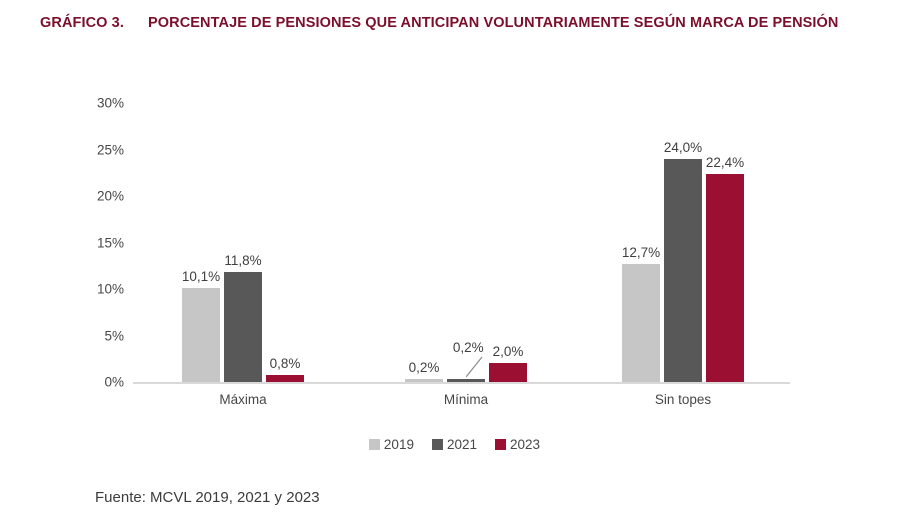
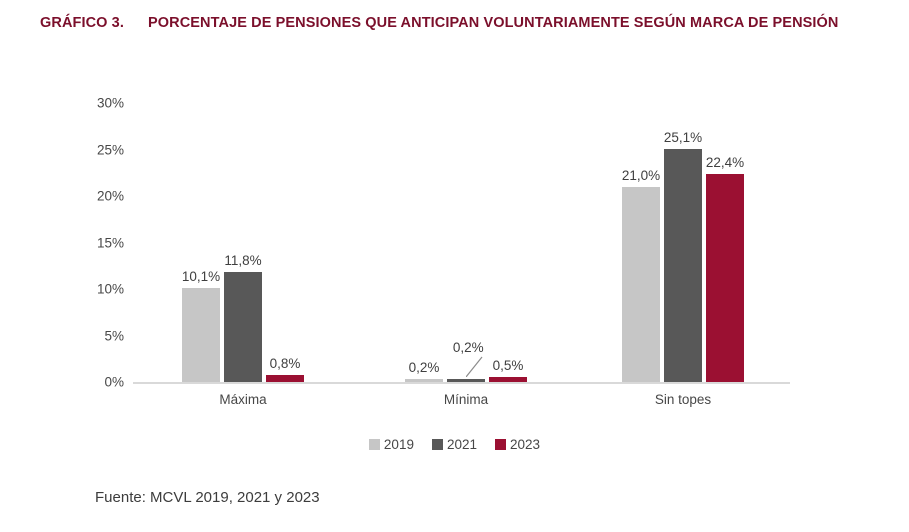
2023/Mínima: 2,0% -> 0,5%
2019/Sin topes: 12,7% -> 21,0%
2021/Sin topes: 24,0% -> 25,1%
